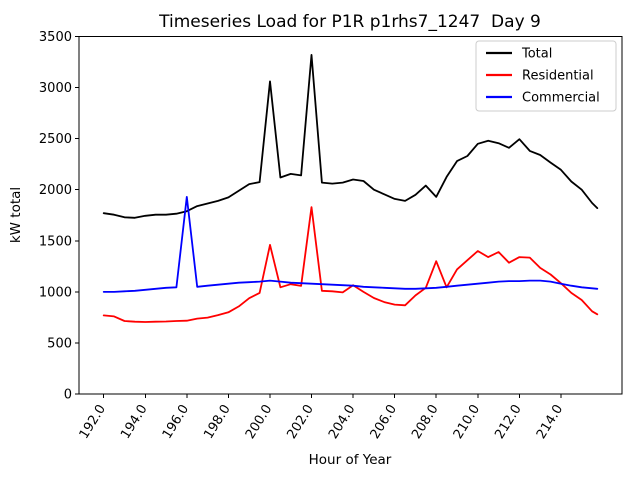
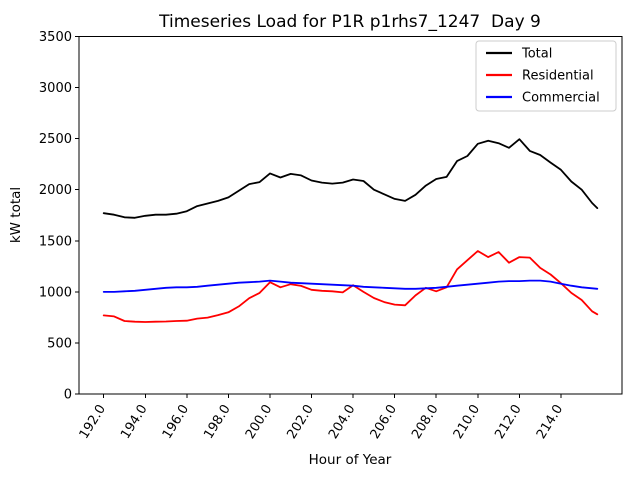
Commercial/196.0: 1930 -> 1040
Total/200.0: 3060 -> 2160
Residential/200.0: 1460 -> 1100
Total/202.0: 3320 -> 2090
Residential/202.0: 1830 -> 1020
Total/208.0: 1930 -> 2100
Residential/208.0: 1300 -> 1000
